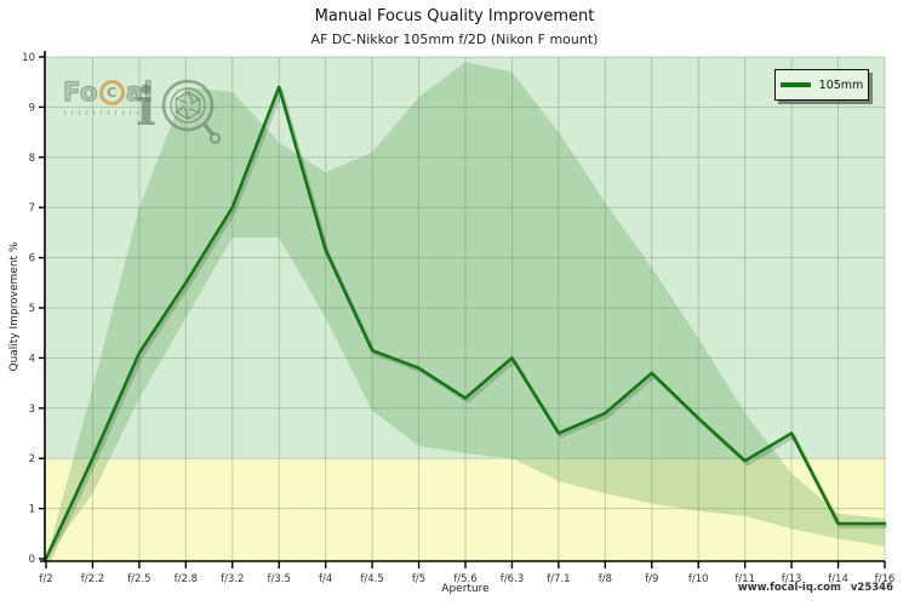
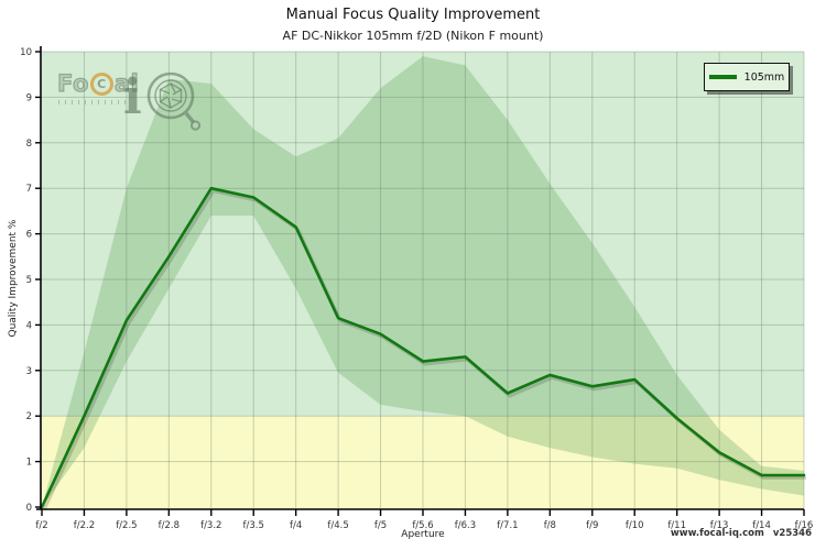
f/3.5: 9.4 -> 6.8
f/6.3: 4.0 -> 3.3
f/9: 3.7 -> 2.6
f/13: 2.5 -> 1.2
